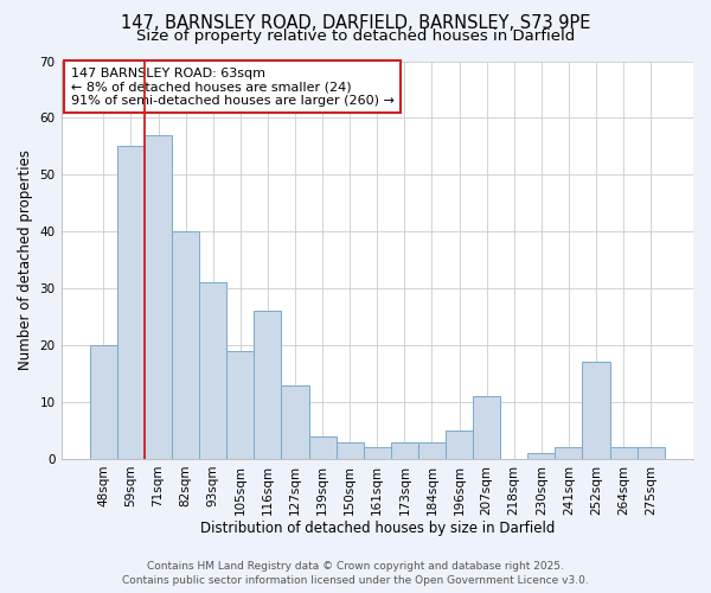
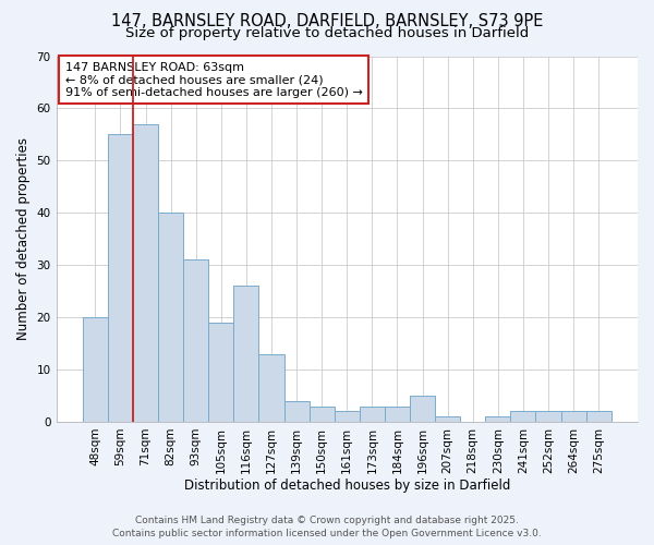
207sqm: 11 -> 1
252sqm: 17 -> 2
